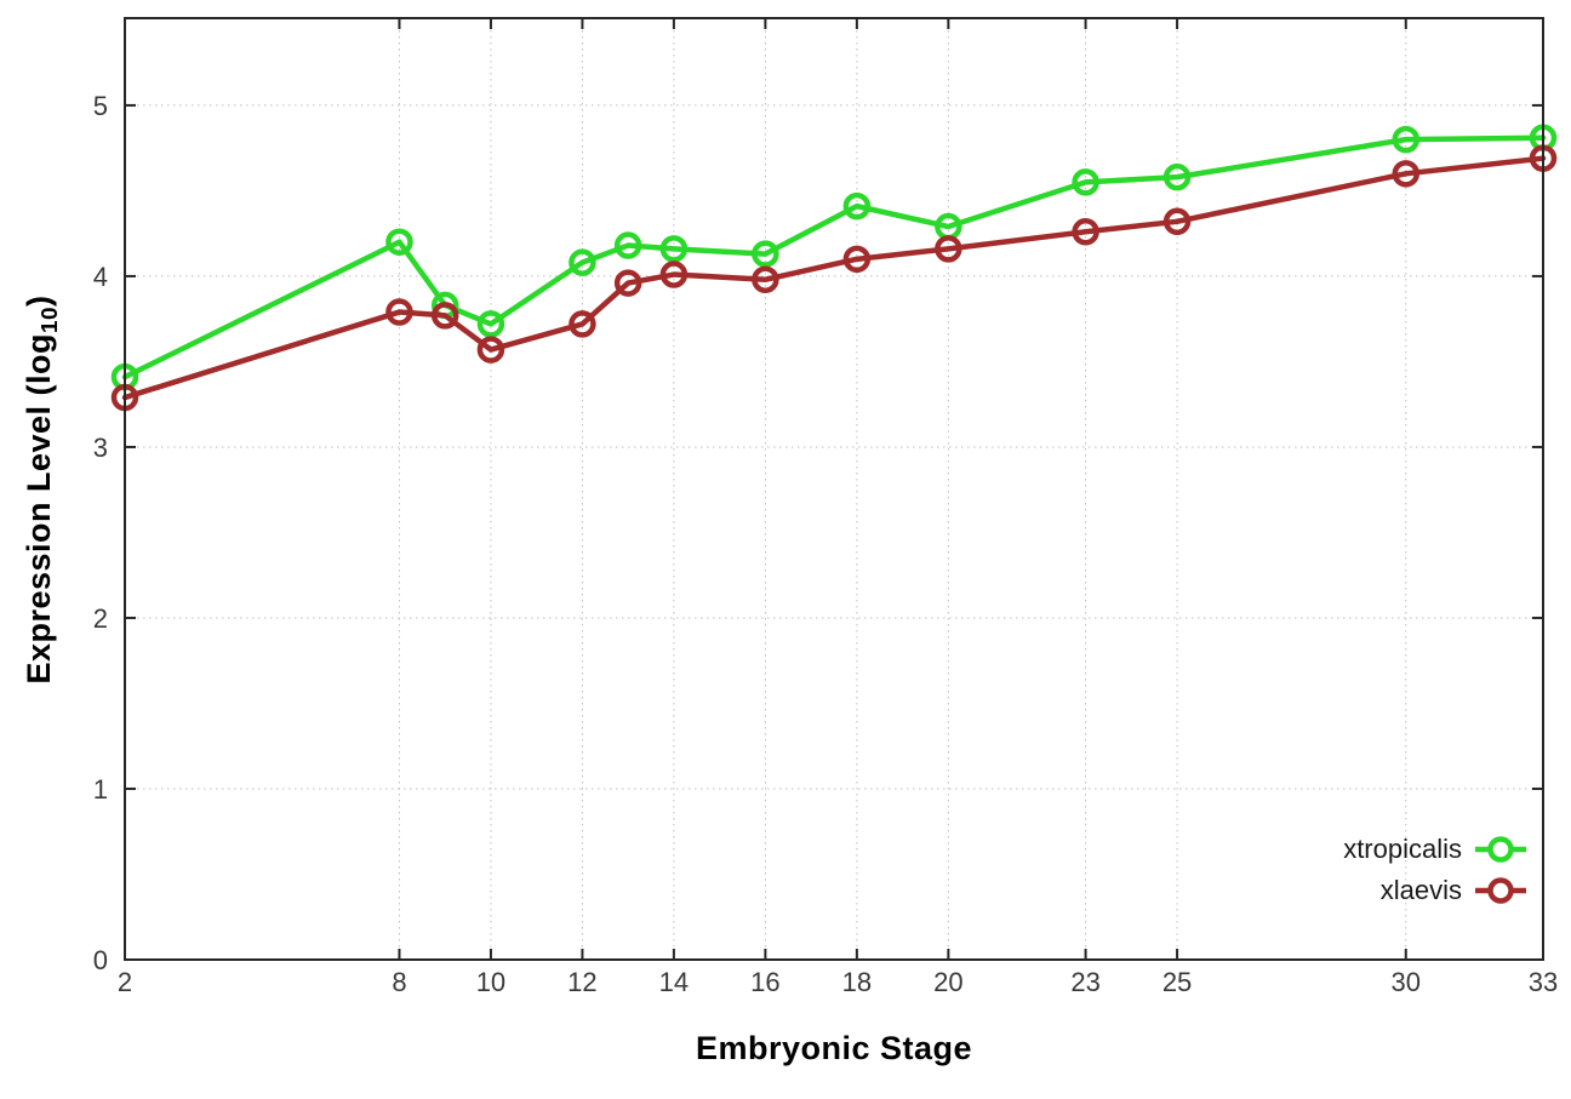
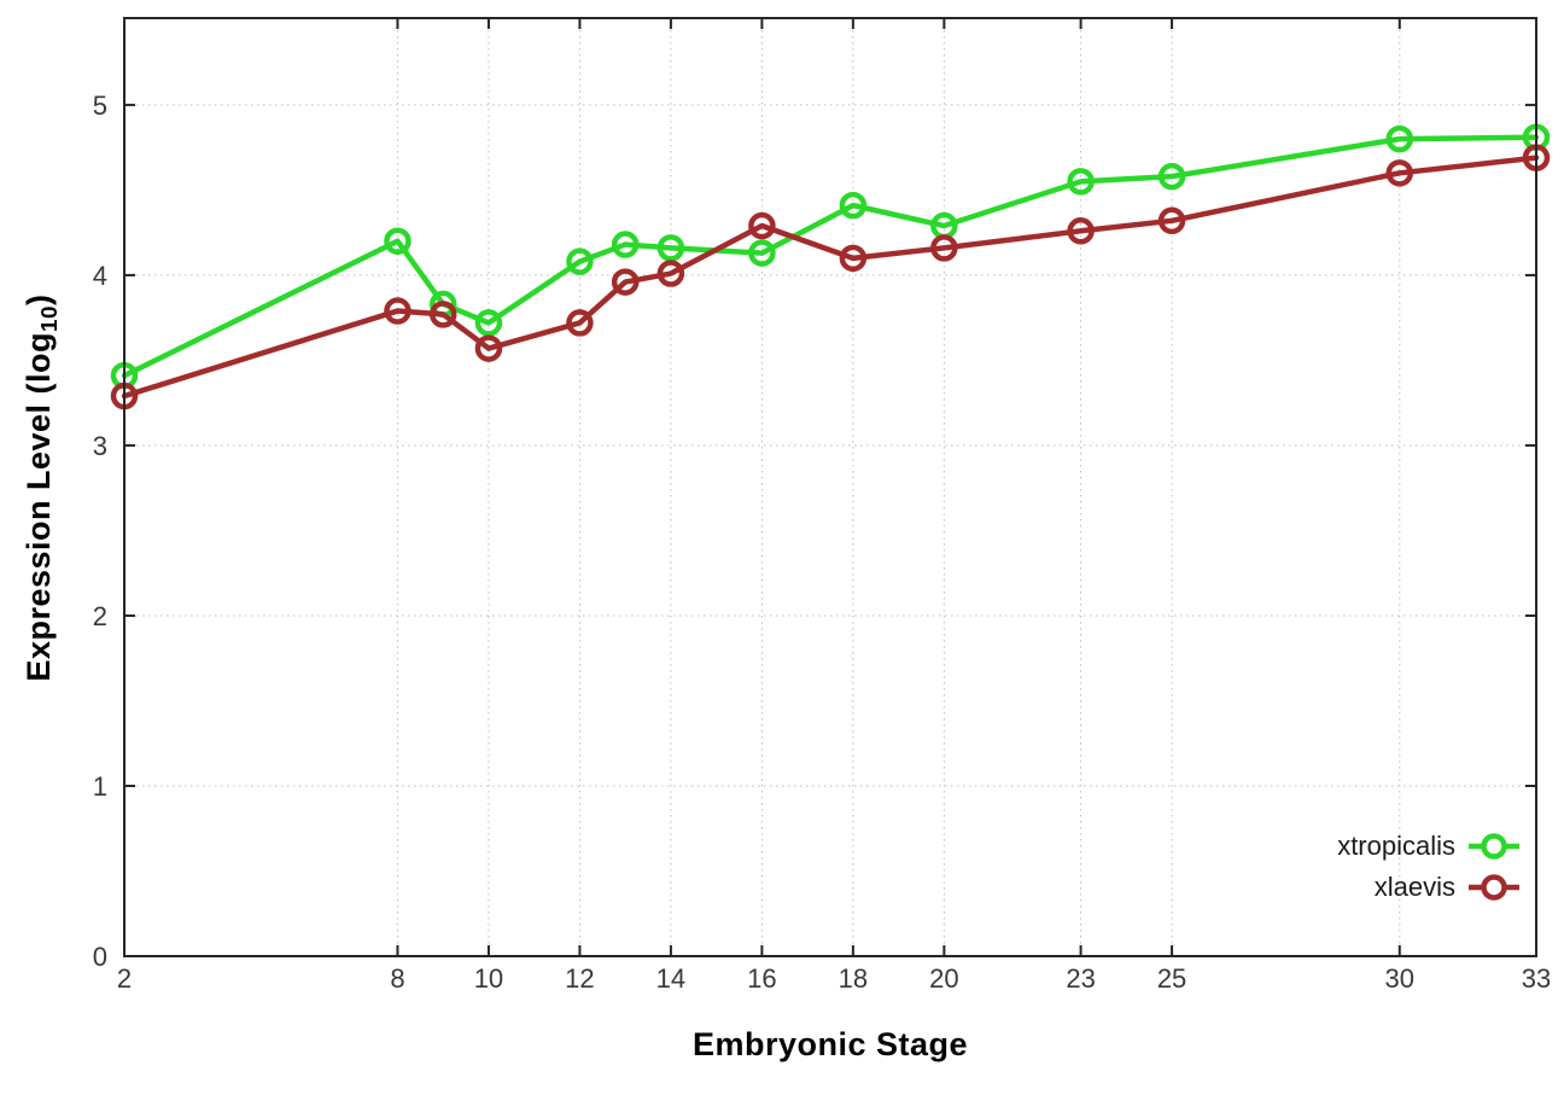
xlaevis/16: 3.98 -> 4.29
